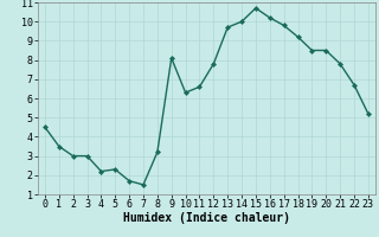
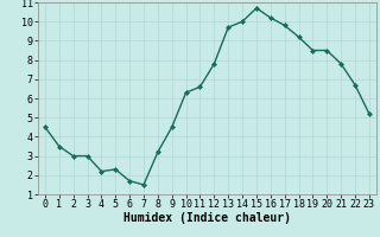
9: 8.1 -> 4.5
